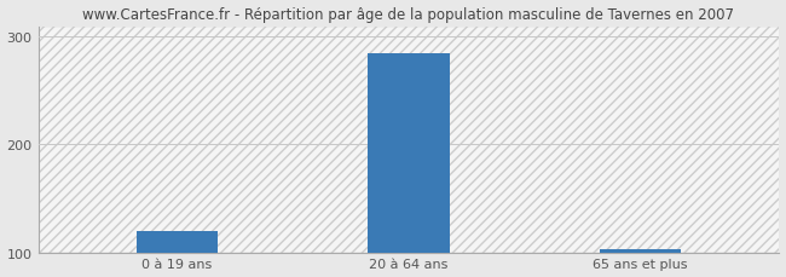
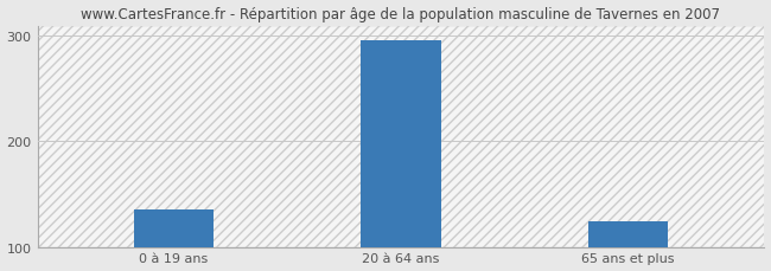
0 à 19 ans: 120 -> 136
20 à 64 ans: 285 -> 296
65 ans et plus: 103 -> 124
